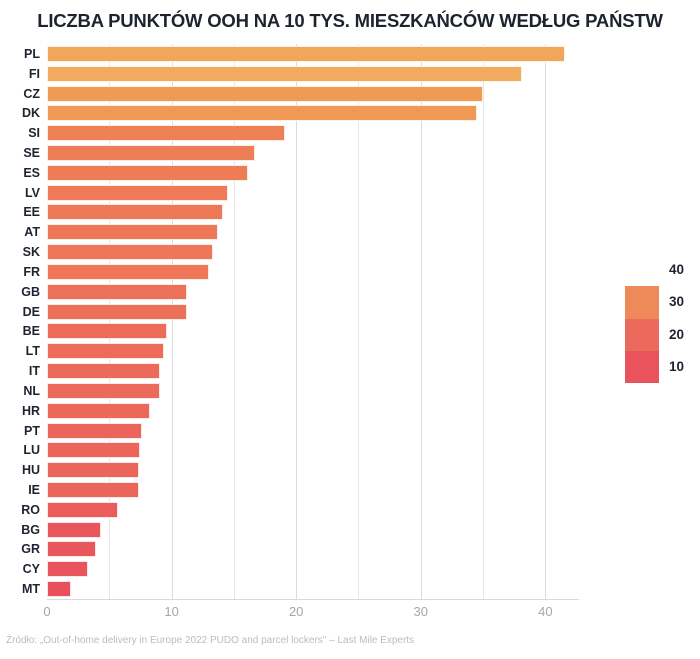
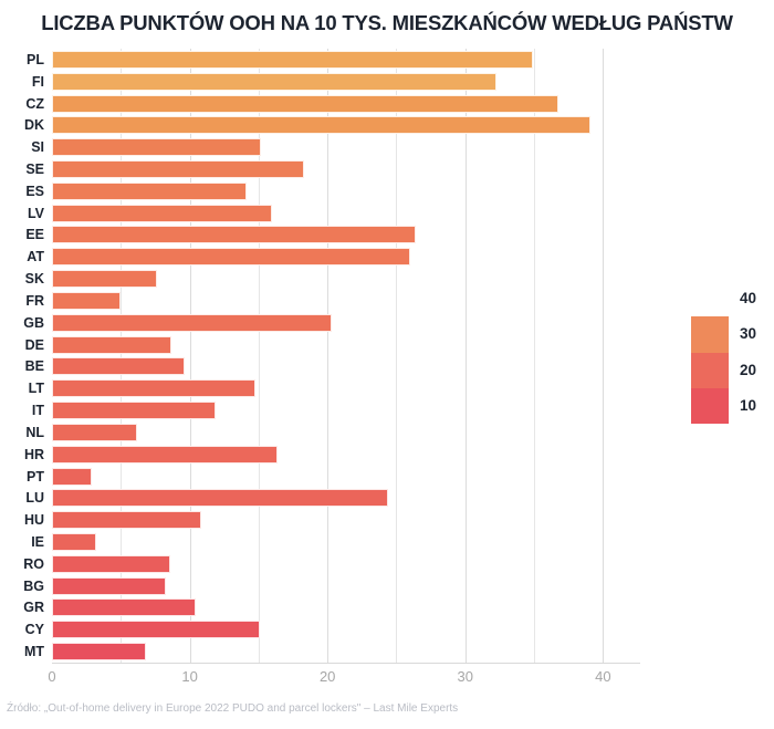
PL: 41.6 -> 34.9
FI: 38.1 -> 32.3
CZ: 35.0 -> 36.8
DK: 34.5 -> 39.1
SI: 19.1 -> 15.2
SE: 16.7 -> 18.3
ES: 16.1 -> 14.1
LV: 14.5 -> 16.0
EE: 14.1 -> 26.4
AT: 13.7 -> 26.0
SK: 13.3 -> 7.6
FR: 13.0 -> 5.0
GB: 11.2 -> 20.3
DE: 11.2 -> 8.7
LT: 9.4 -> 14.8
IT: 9.1 -> 11.9
NL: 9.1 -> 6.2
HR: 8.3 -> 16.4
PT: 7.6 -> 2.9
LU: 7.5 -> 24.4
HU: 7.4 -> 10.8
IE: 7.4 -> 3.2
RO: 5.7 -> 8.6
BG: 4.3 -> 8.3
GR: 3.9 -> 10.4
CY: 3.3 -> 15.1
MT: 1.9 -> 6.8
